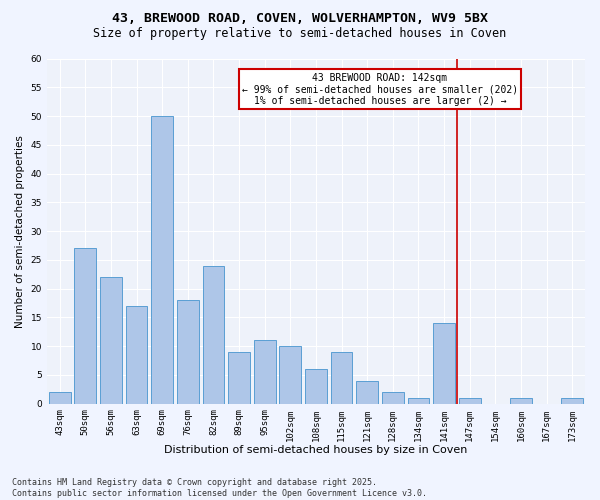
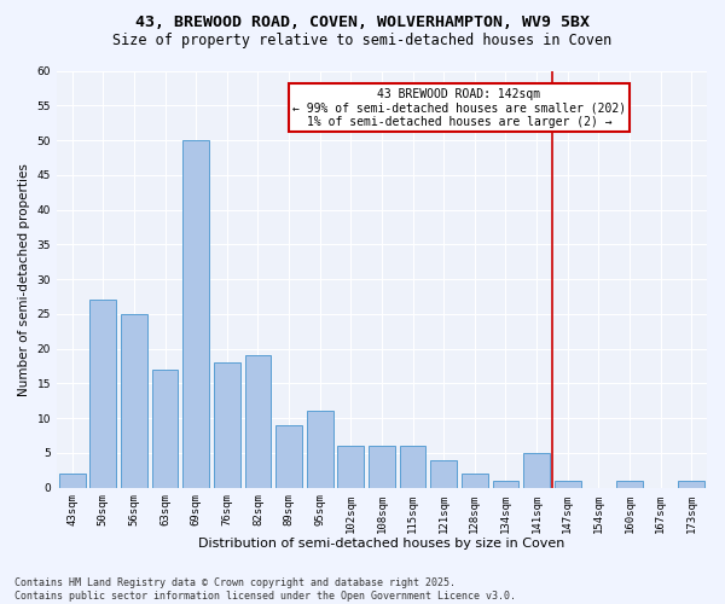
56sqm: 22 -> 25
82sqm: 24 -> 19
102sqm: 10 -> 6
115sqm: 9 -> 6
141sqm: 14 -> 5
